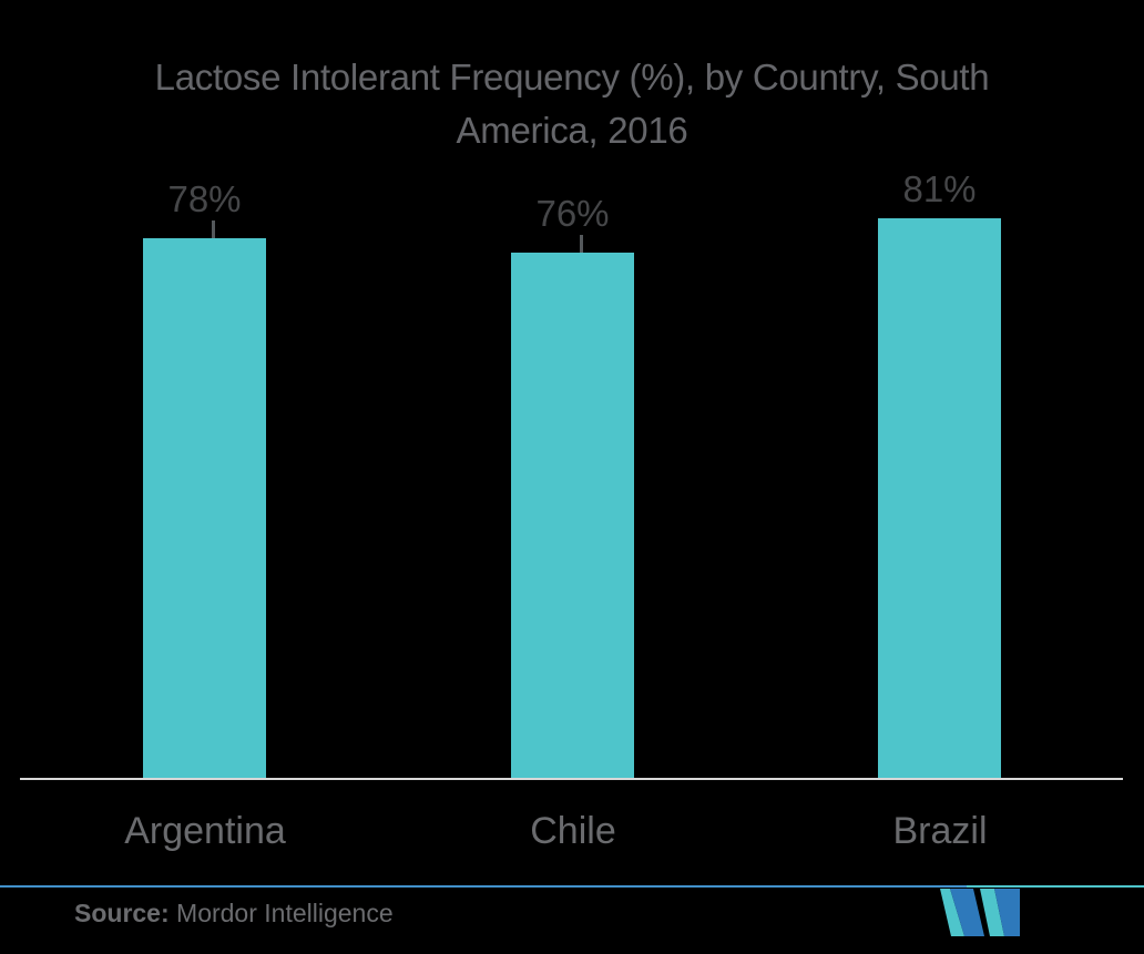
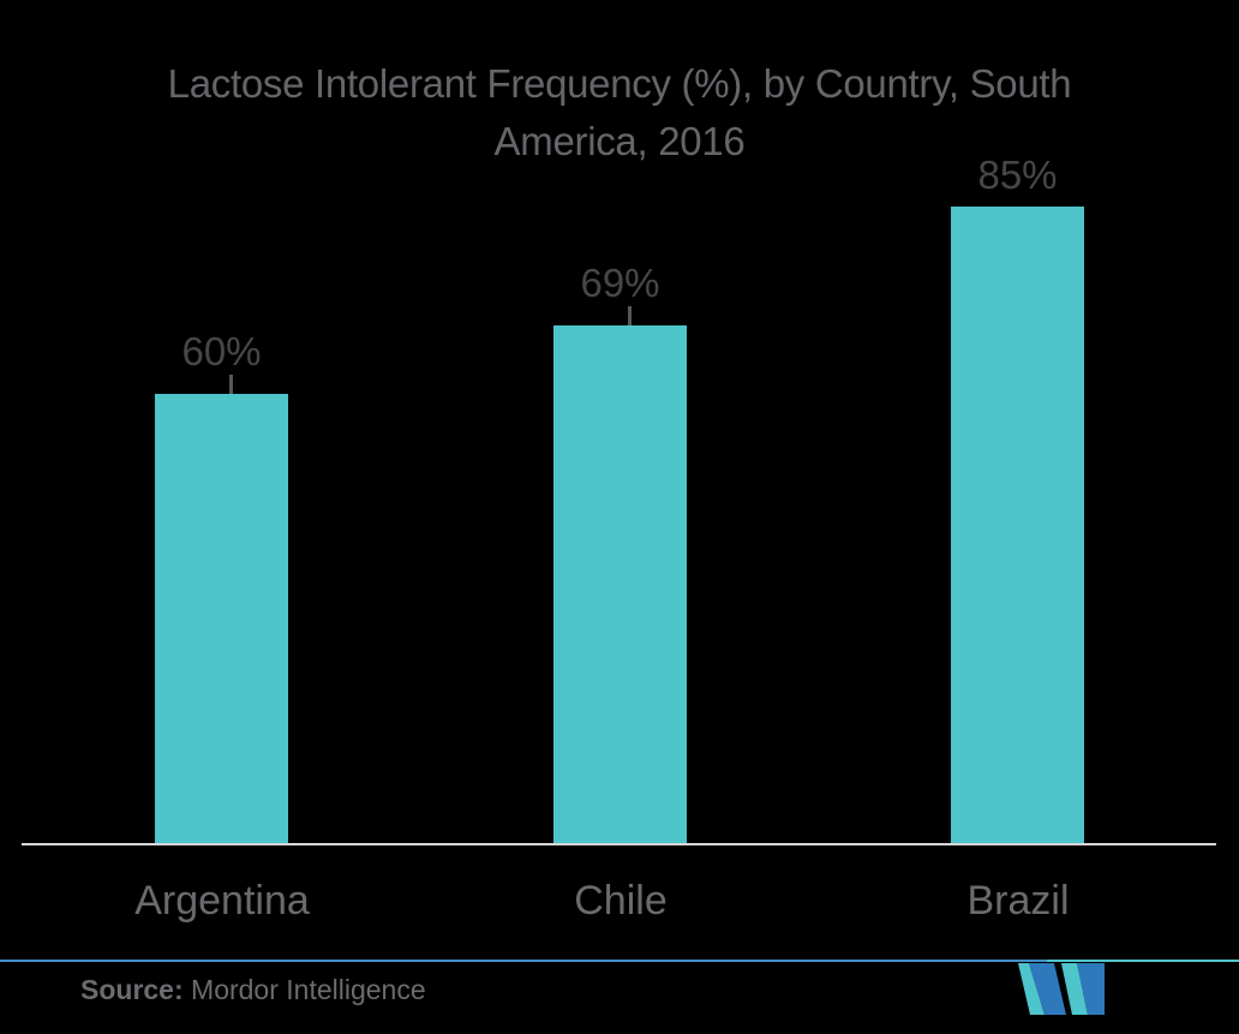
Argentina: 78% -> 60%
Chile: 76% -> 69%
Brazil: 81% -> 85%
